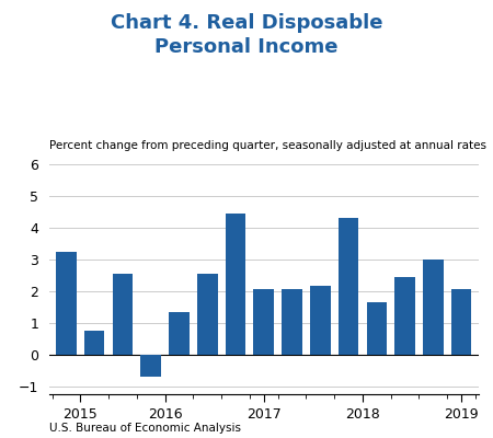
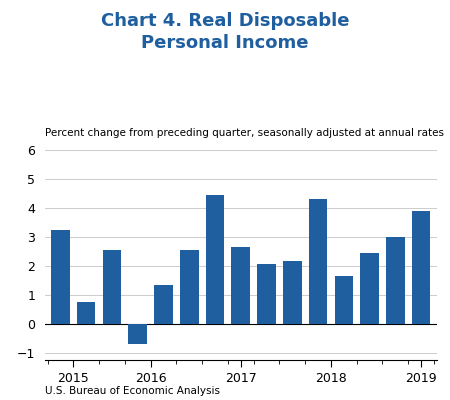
2017: 2.05 -> 2.65
2019: 2.05 -> 3.90
